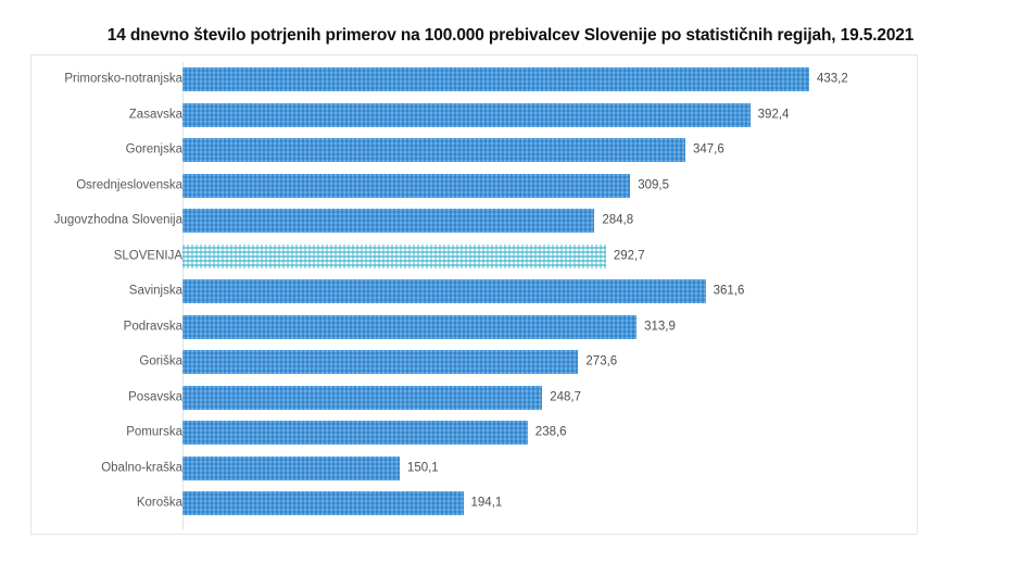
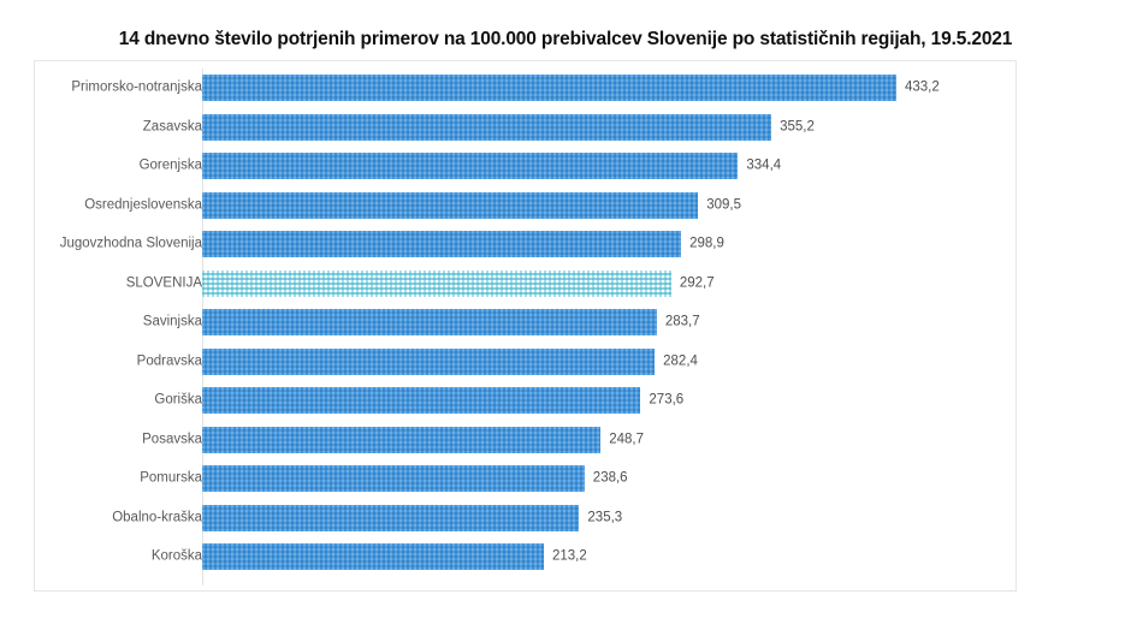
Zasavska: 392,4 -> 355,2
Gorenjska: 347,6 -> 334,4
Jugovzhodna Slovenija: 284,8 -> 298,9
Savinjska: 361,6 -> 283,7
Podravska: 313,9 -> 282,4
Obalno-kraška: 150,1 -> 235,3
Koroška: 194,1 -> 213,2
